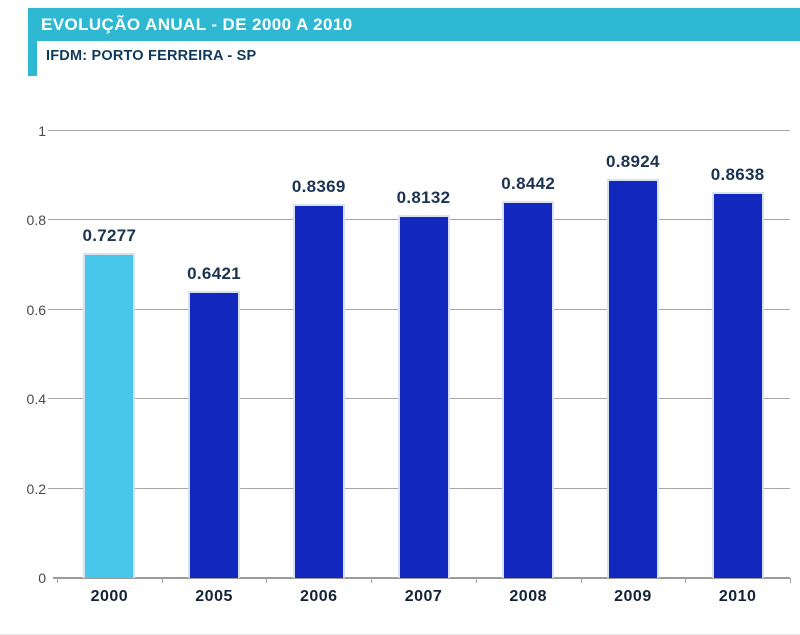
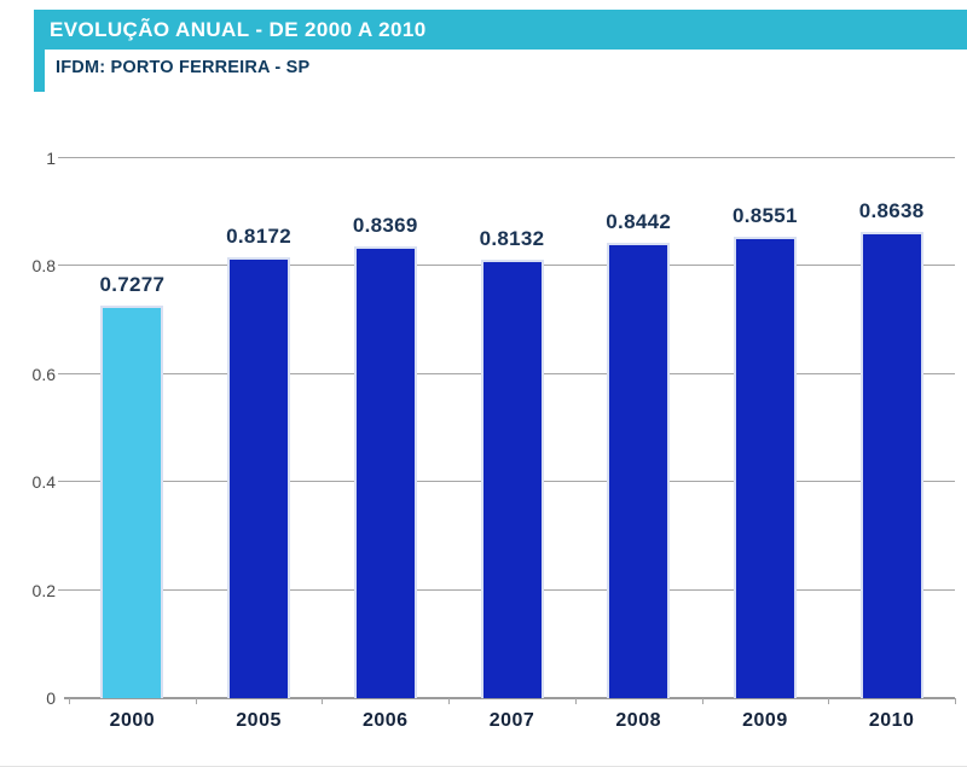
2005: 0.6421 -> 0.8172
2009: 0.8924 -> 0.8551
